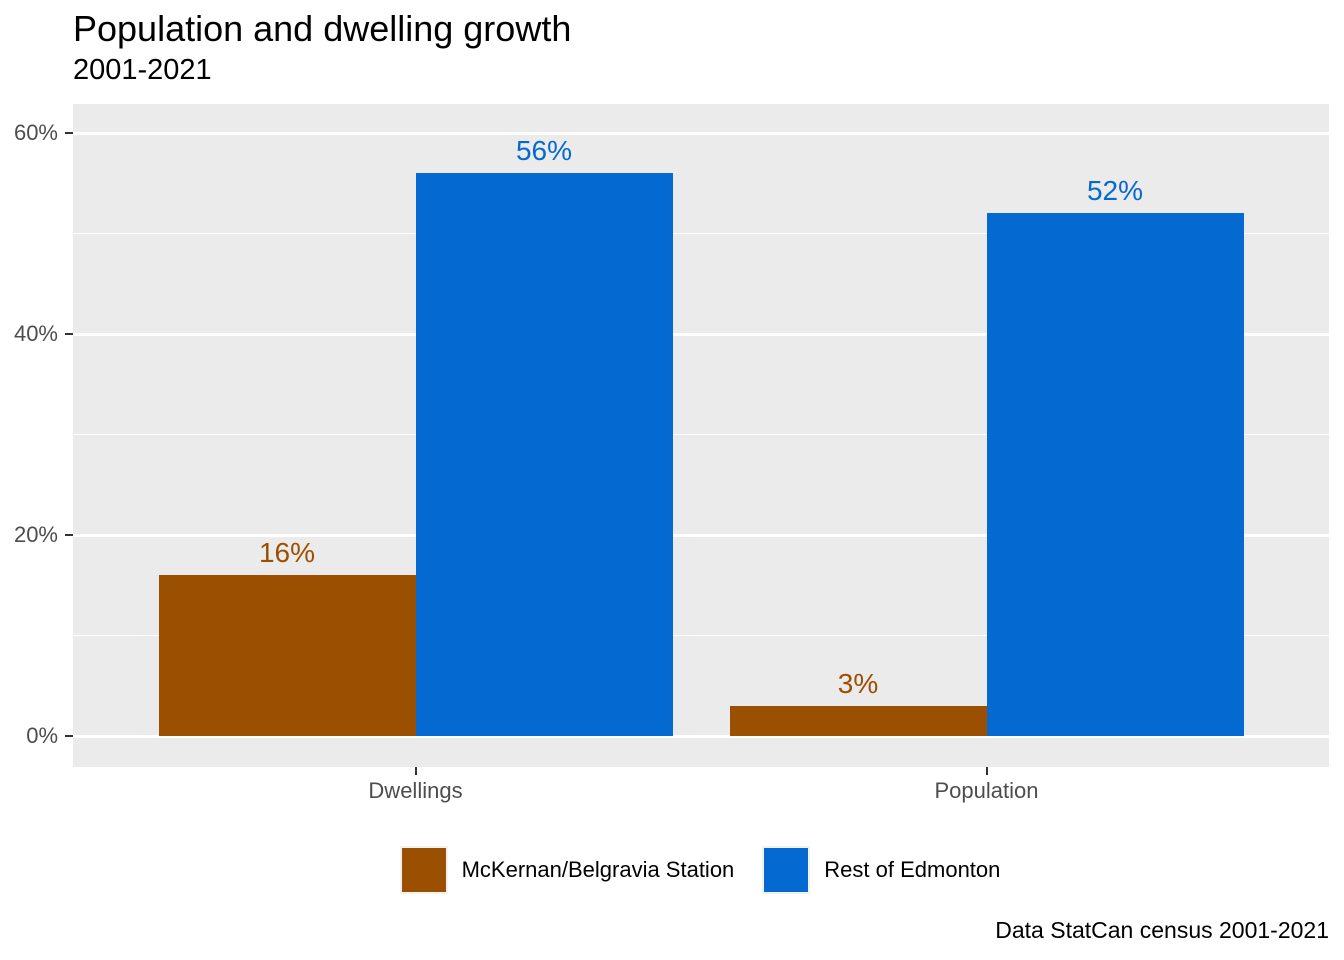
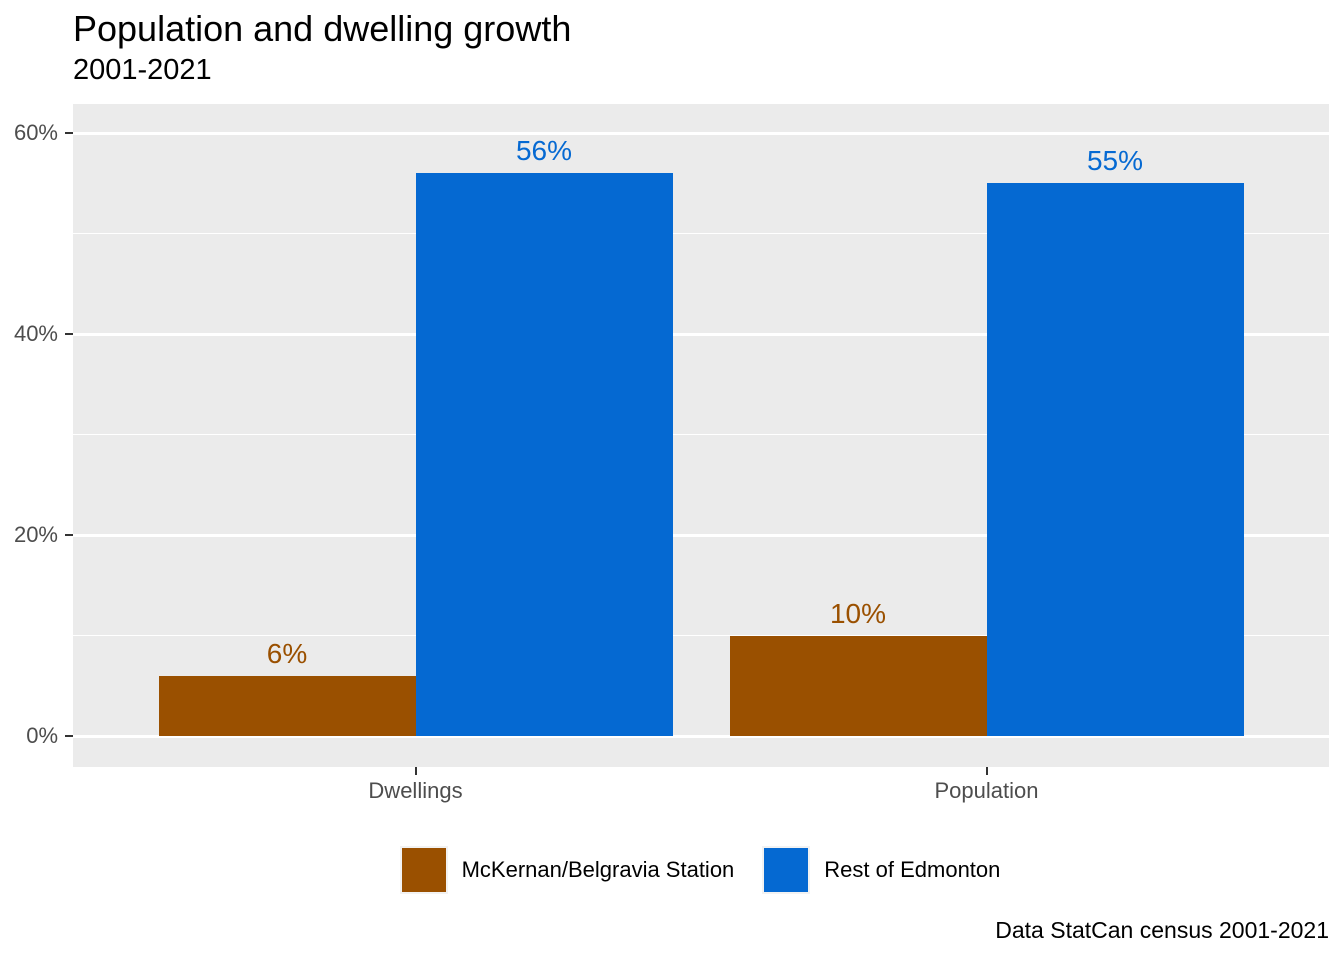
McKernan/Belgravia Station/Dwellings: 16% -> 6%
McKernan/Belgravia Station/Population: 3% -> 10%
Rest of Edmonton/Population: 52% -> 55%
